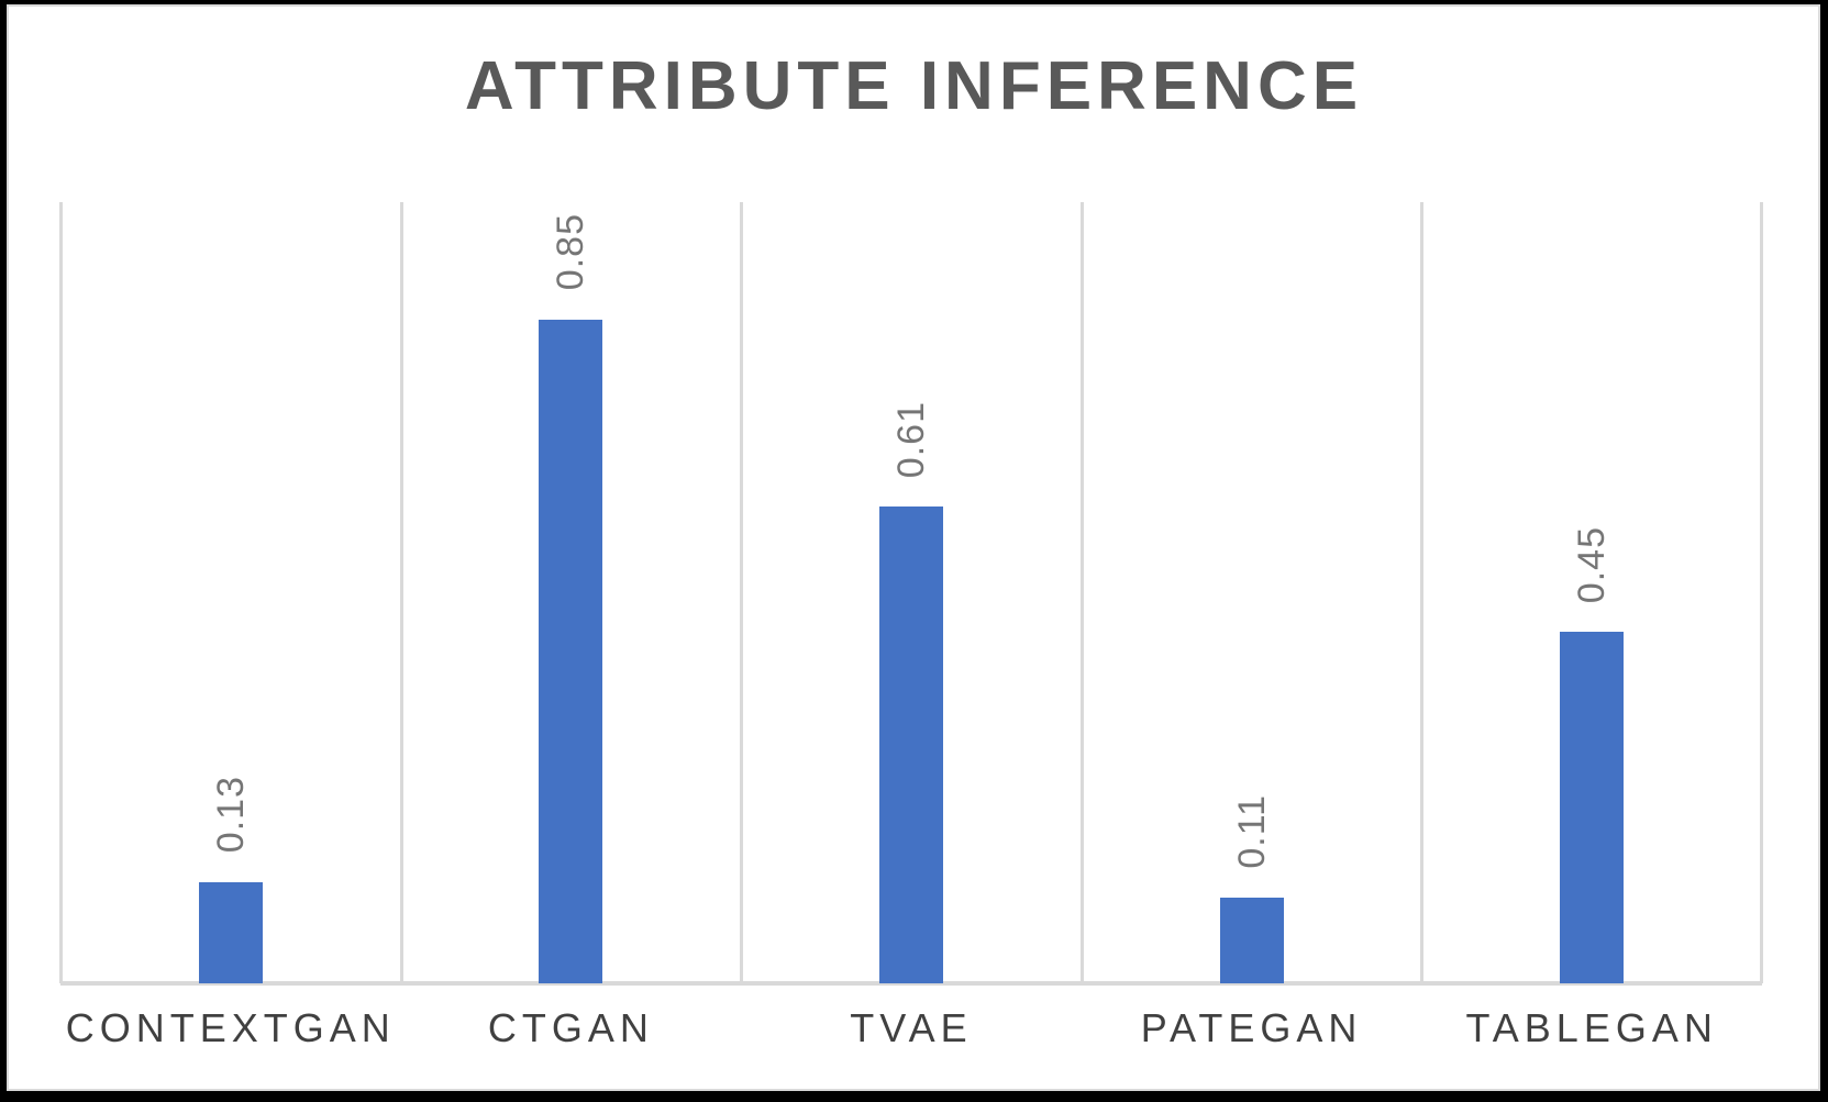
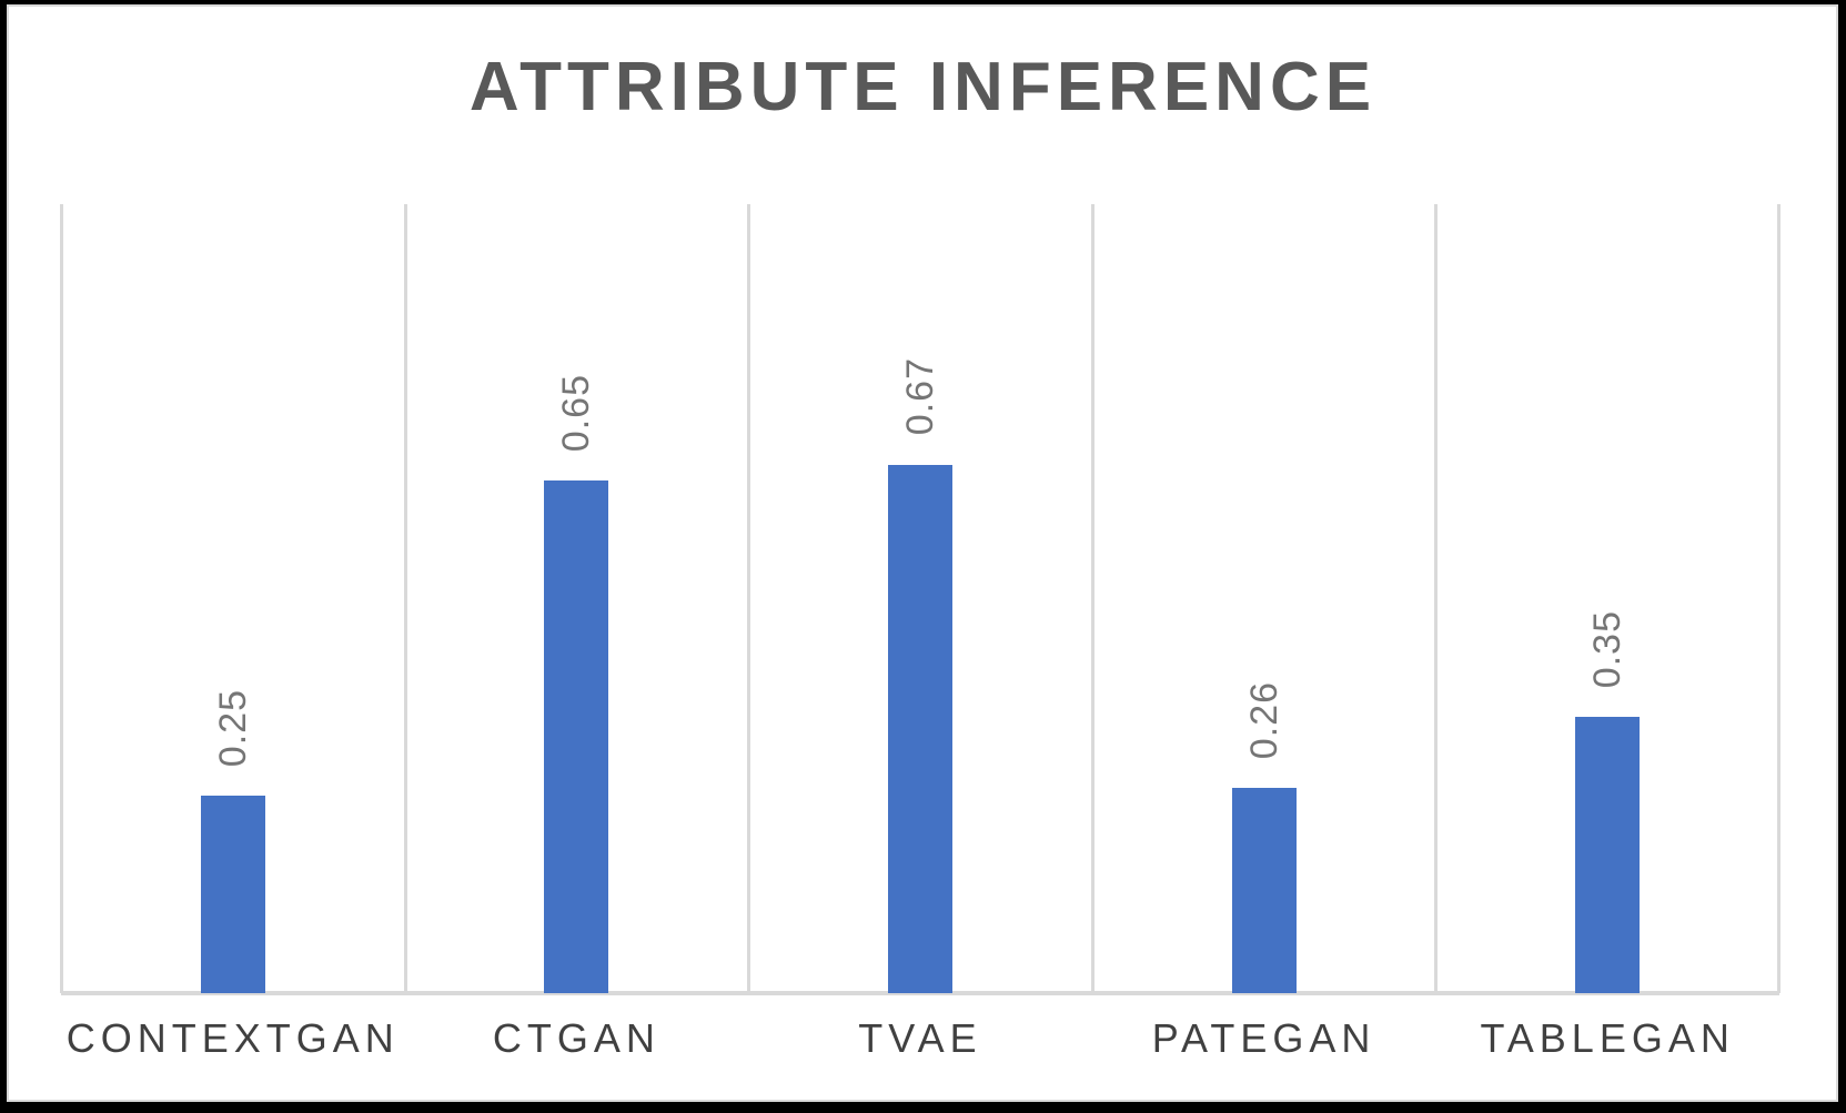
CONTEXTGAN: 0.13 -> 0.25
CTGAN: 0.85 -> 0.65
TVAE: 0.61 -> 0.67
PATEGAN: 0.11 -> 0.26
TABLEGAN: 0.45 -> 0.35
